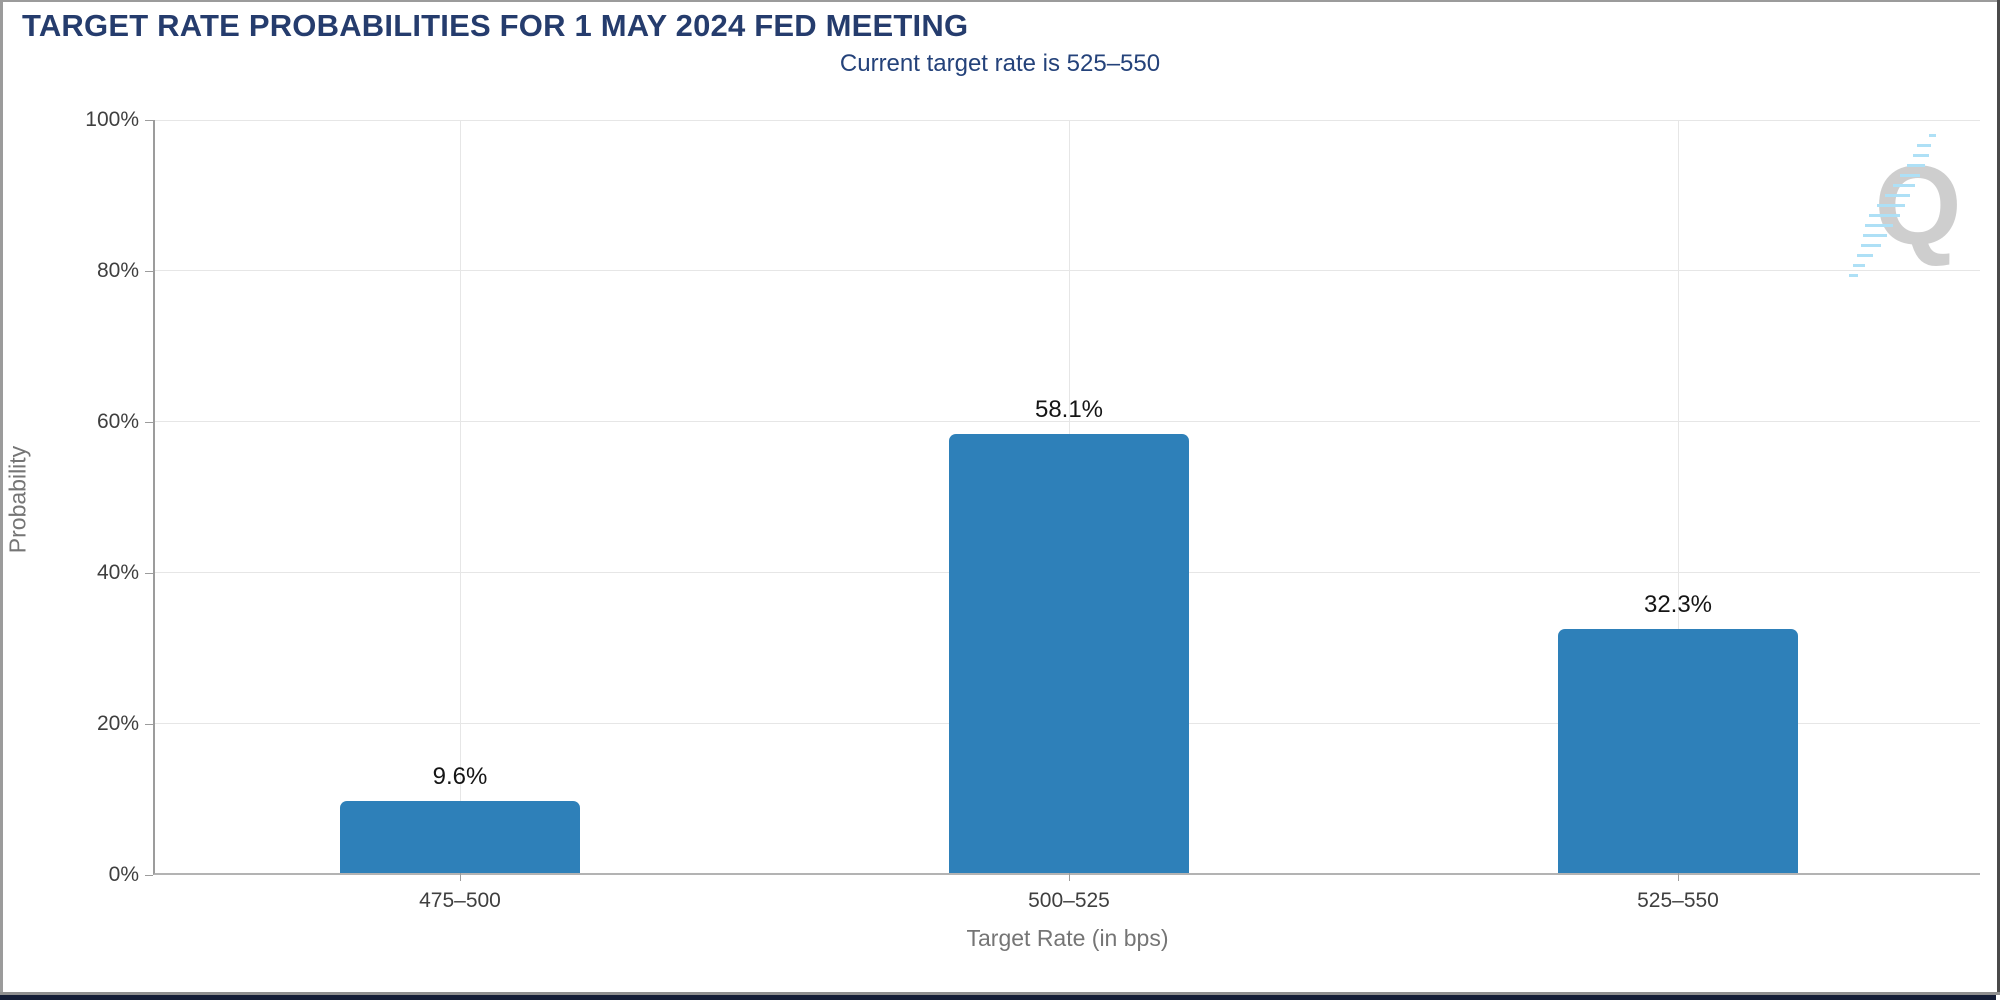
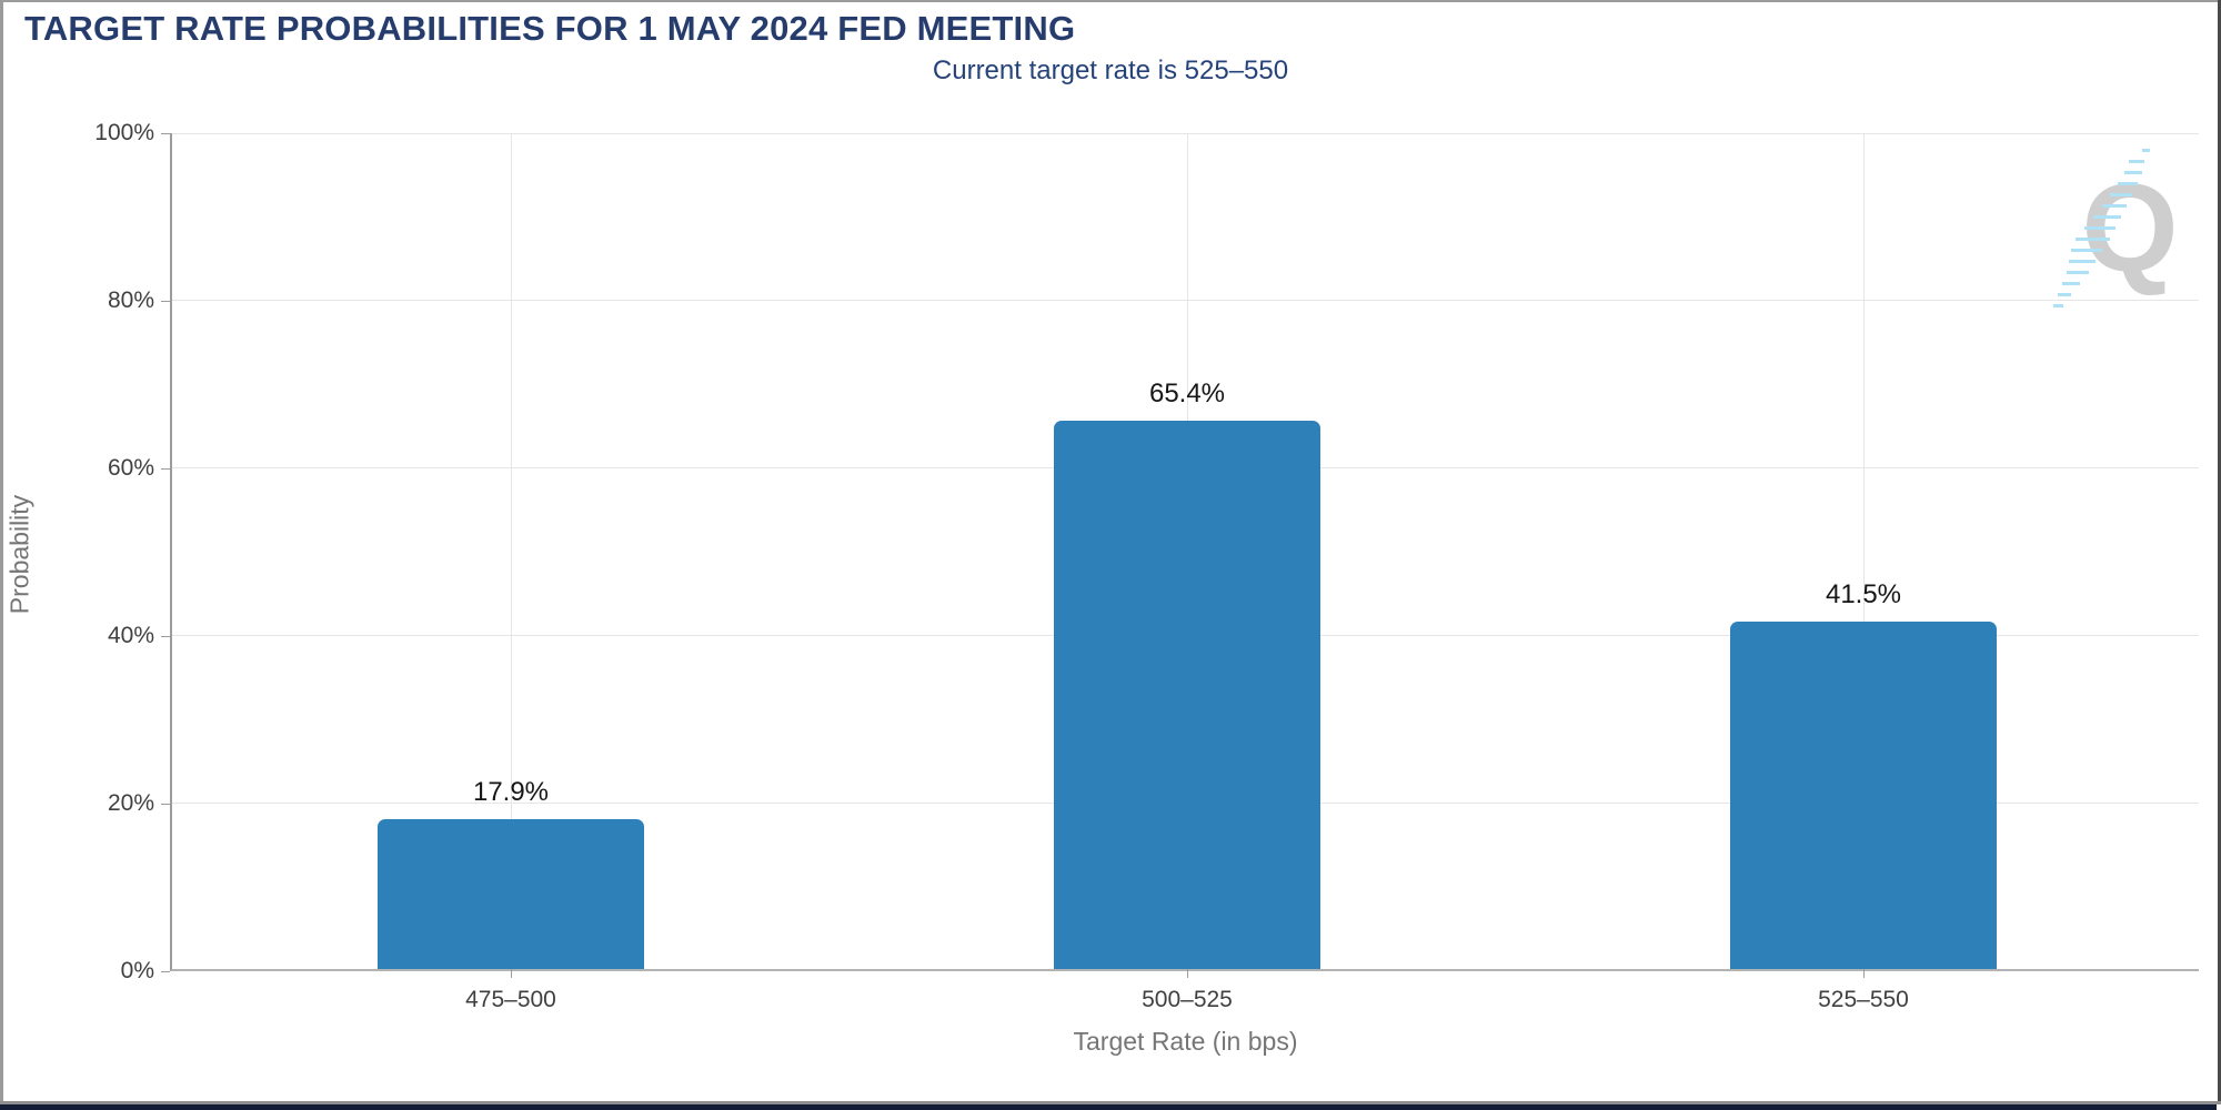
475–500: 9.6% -> 17.9%
500–525: 58.1% -> 65.4%
525–550: 32.3% -> 41.5%
